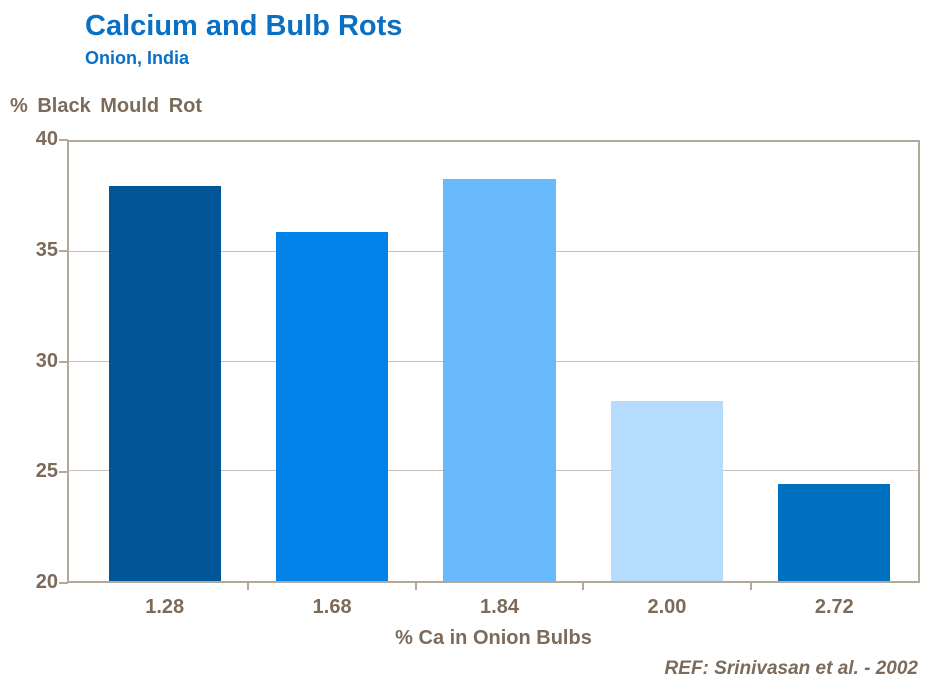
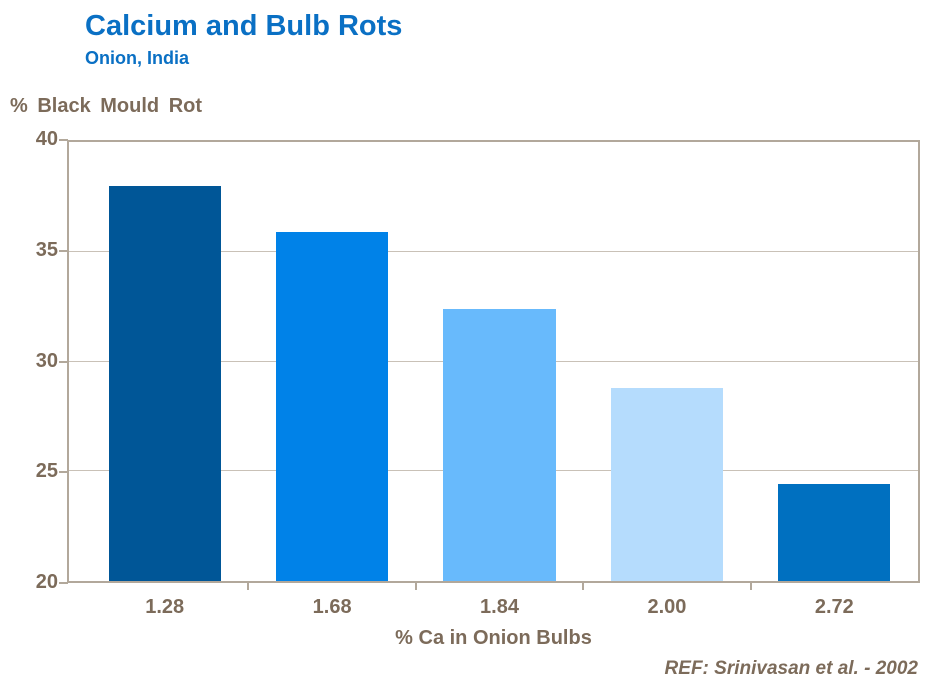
1.84: 38.3 -> 32.4
2.00: 28.2 -> 28.8
